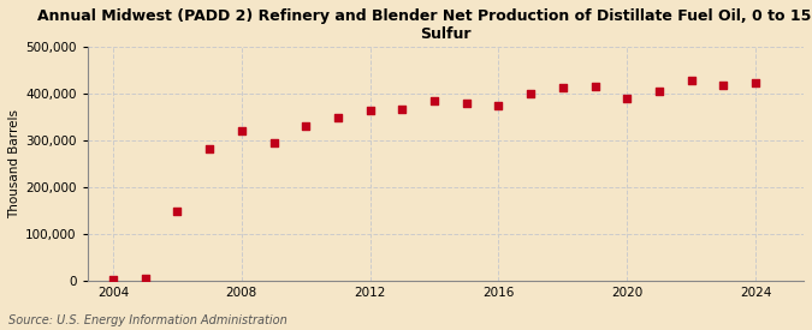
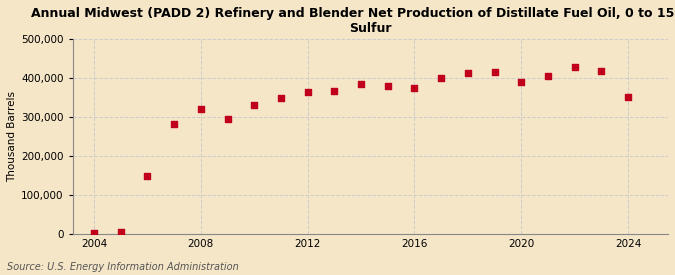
2024: 422,000 -> 350,000
